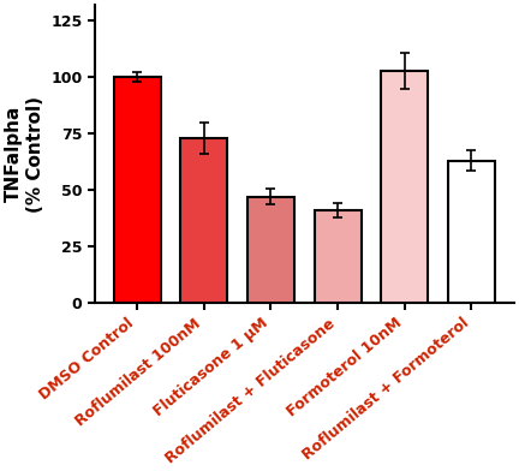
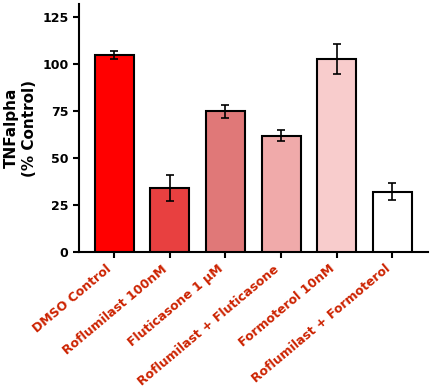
DMSO Control: 100 -> 105
Roflumilast 100nM: 73 -> 34
Fluticasone 1 μM: 47 -> 75
Roflumilast + Fluticasone: 41 -> 62
Roflumilast + Formoterol: 63 -> 32
